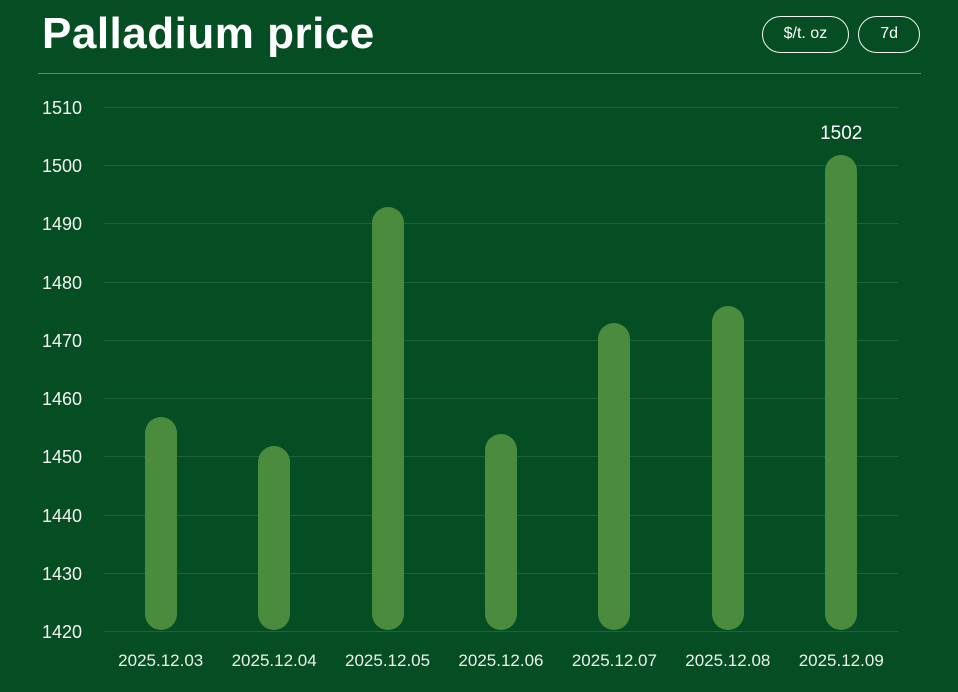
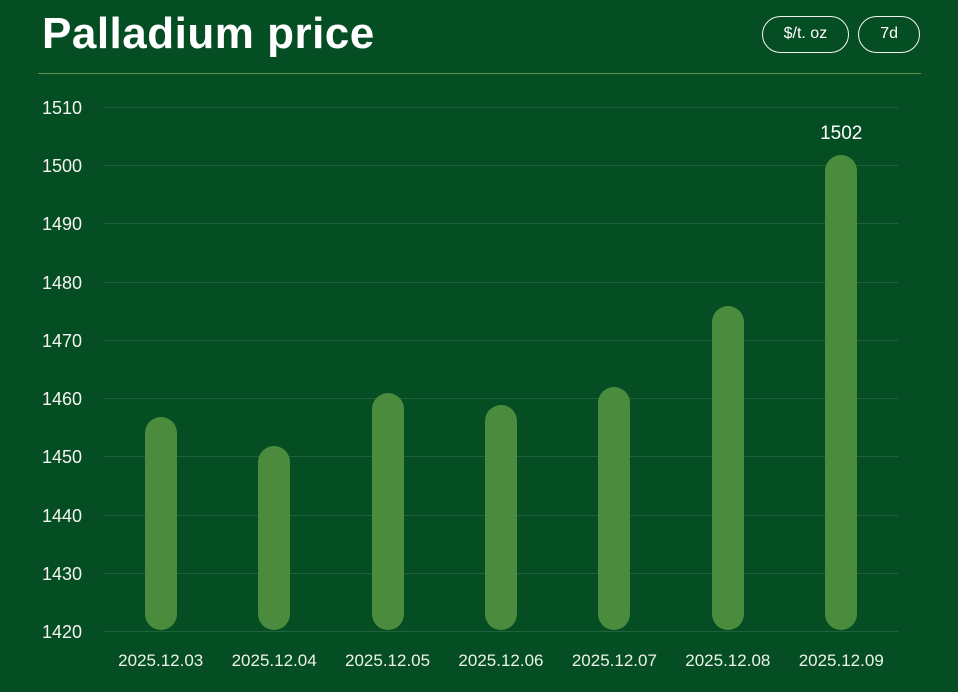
2025.12.05: 1493 -> 1461
2025.12.06: 1454 -> 1459
2025.12.07: 1473 -> 1462
